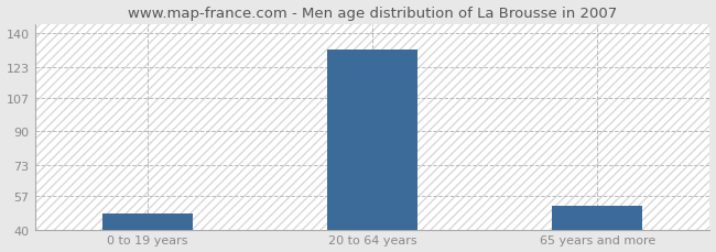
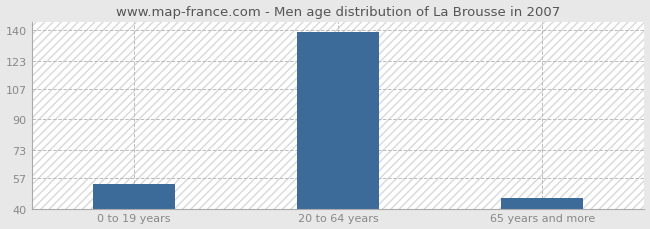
0 to 19 years: 48 -> 54
20 to 64 years: 132 -> 139
65 years and more: 52 -> 46
